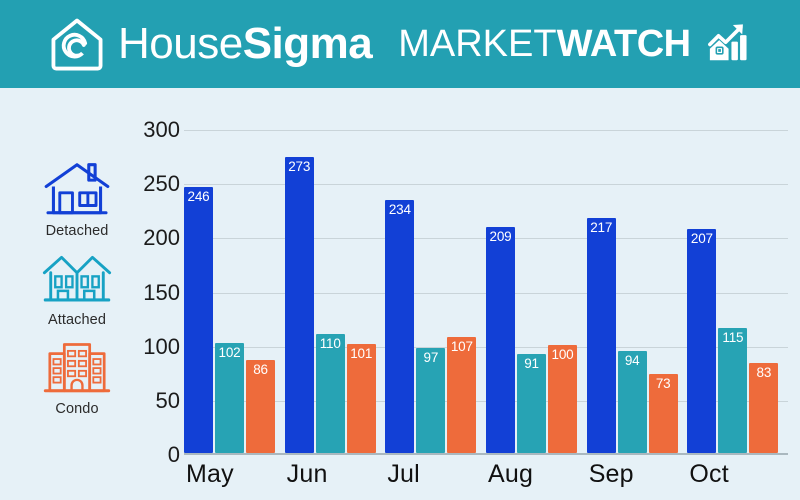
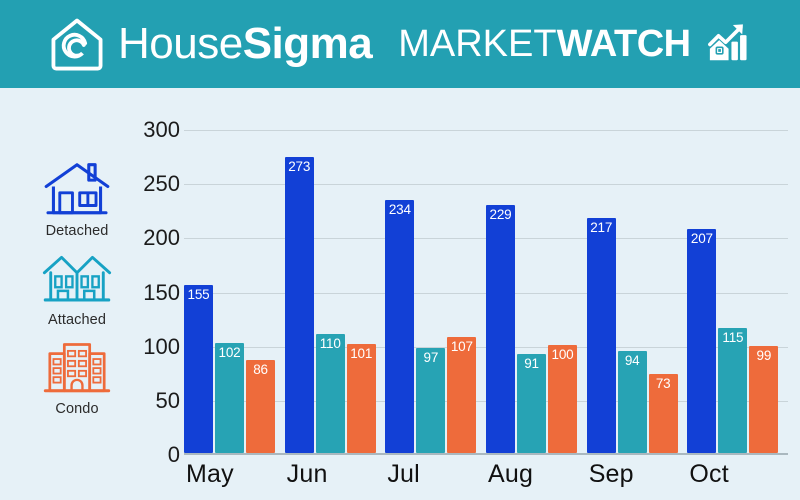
Detached/May: 246 -> 155
Detached/Aug: 209 -> 229
Condo/Oct: 83 -> 99
